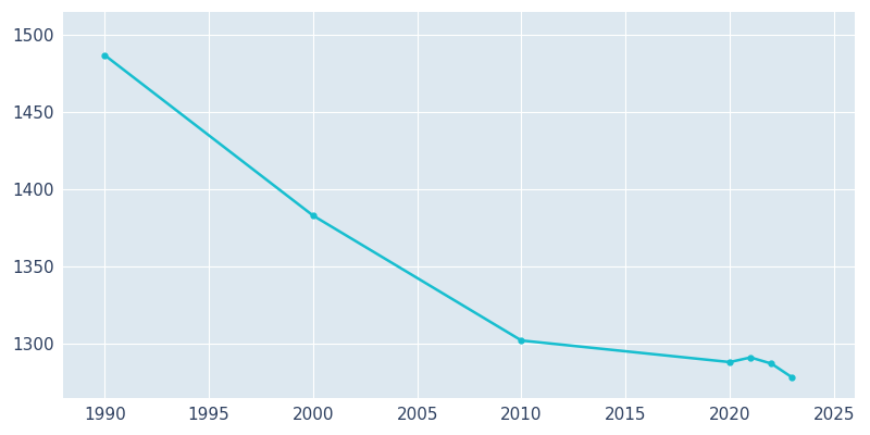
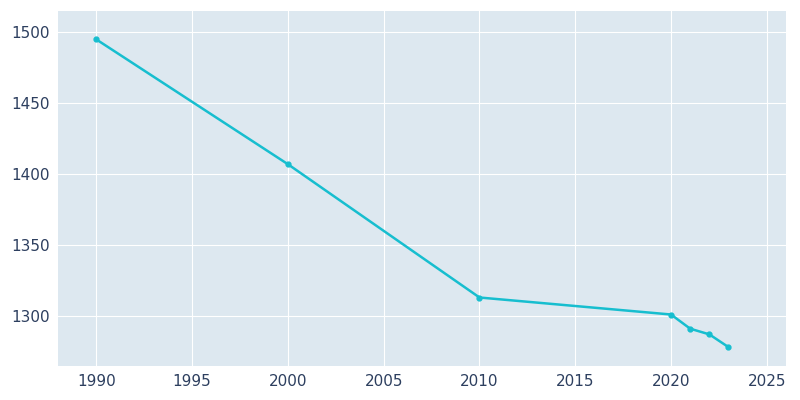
1990: 1487 -> 1495
2000: 1383 -> 1407
2010: 1302 -> 1313
2020: 1288 -> 1301
